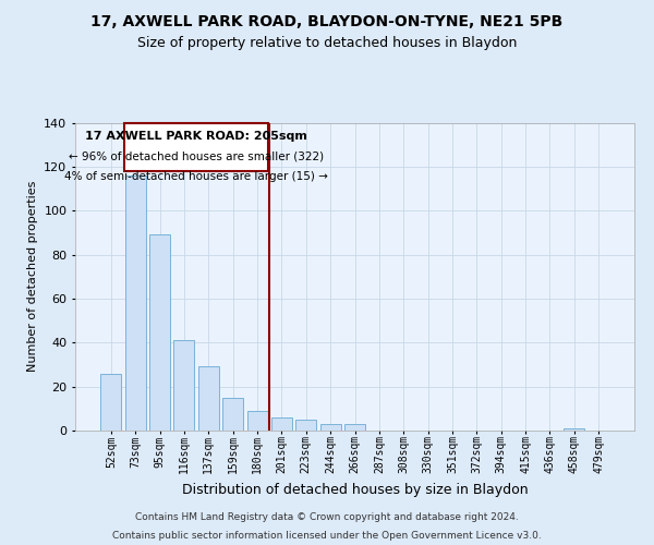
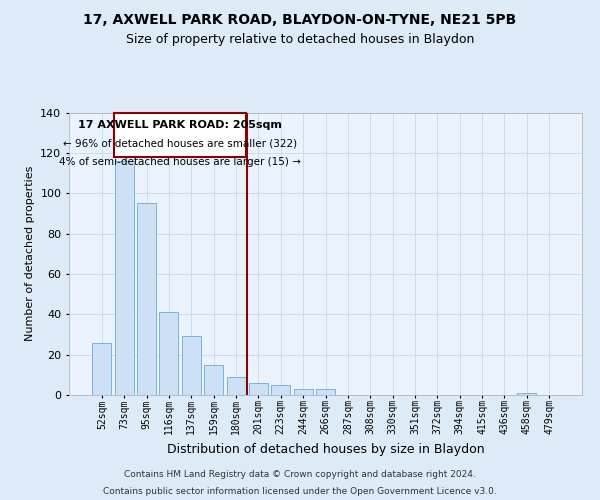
95sqm: 89 -> 95
